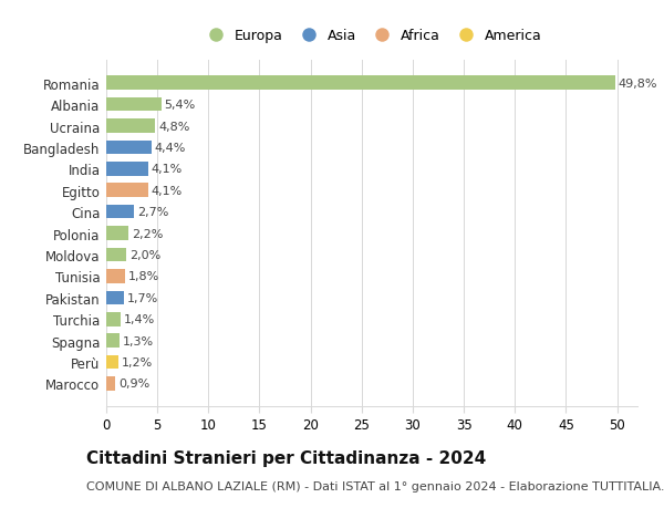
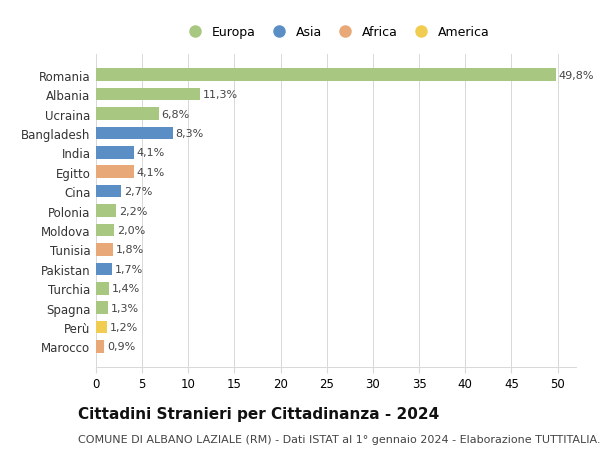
Albania: 5,4% -> 11,3%
Ucraina: 4,8% -> 6,8%
Bangladesh: 4,4% -> 8,3%
